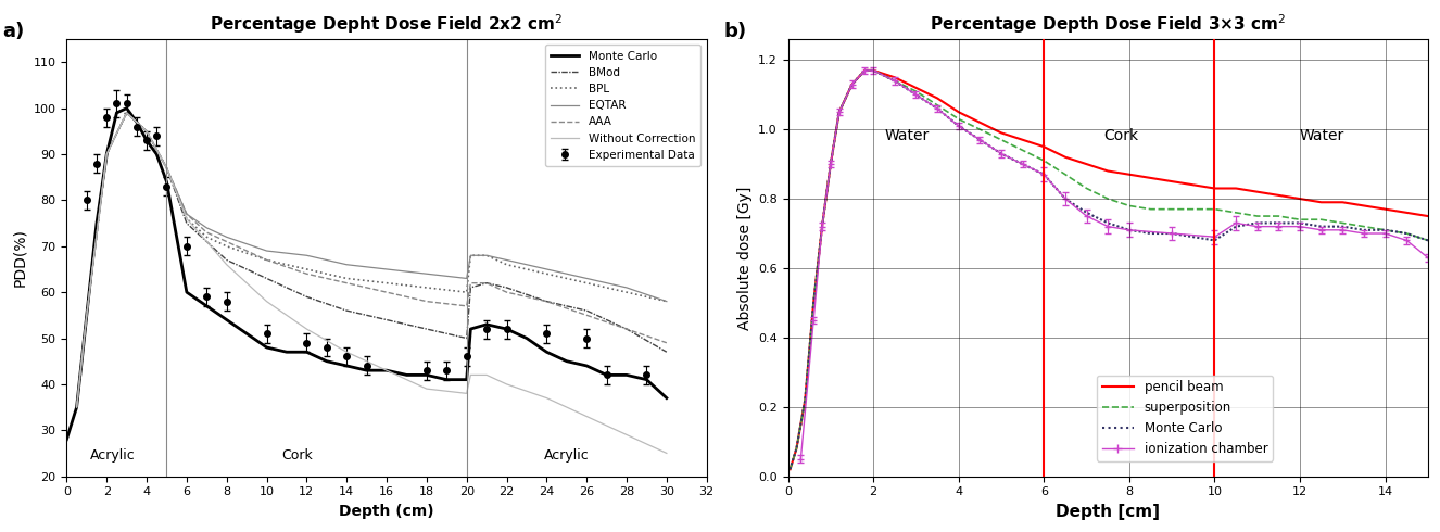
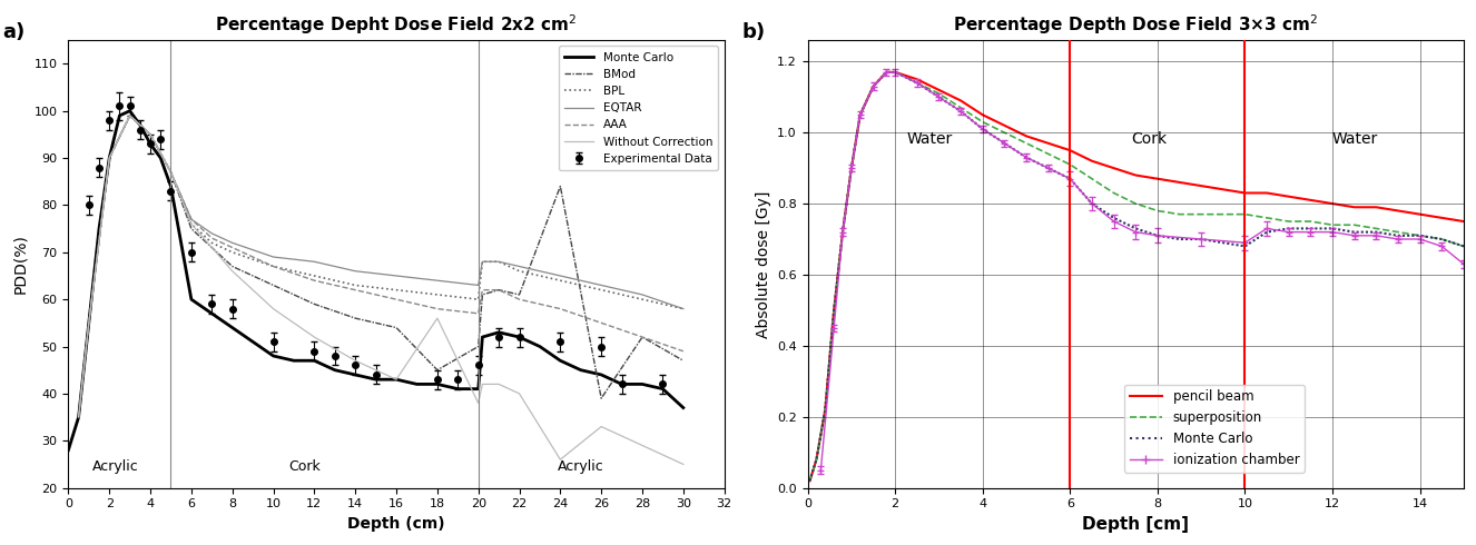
BMod/18: 52 -> 45
Without Correction/18: 39 -> 56
BMod/24: 58 -> 84
Without Correction/24: 37 -> 26
BMod/26: 56 -> 39
